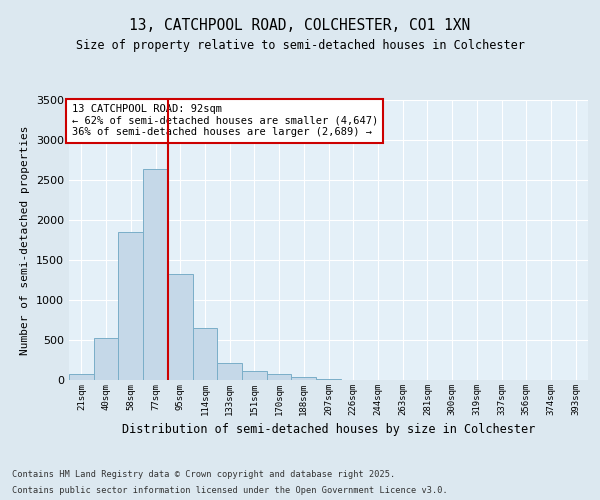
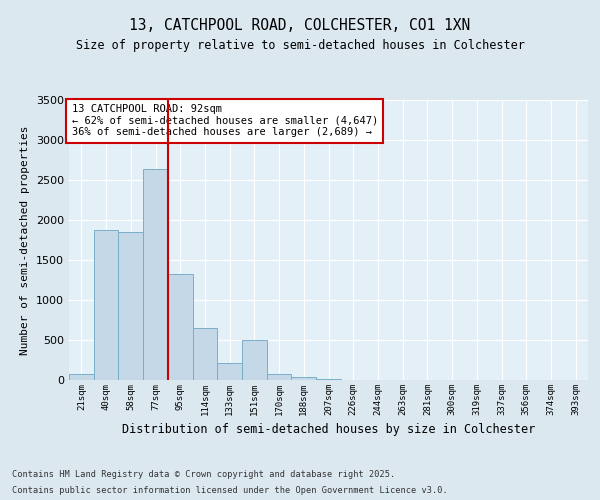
40sqm: 530 -> 1880
151sqm: 110 -> 500
